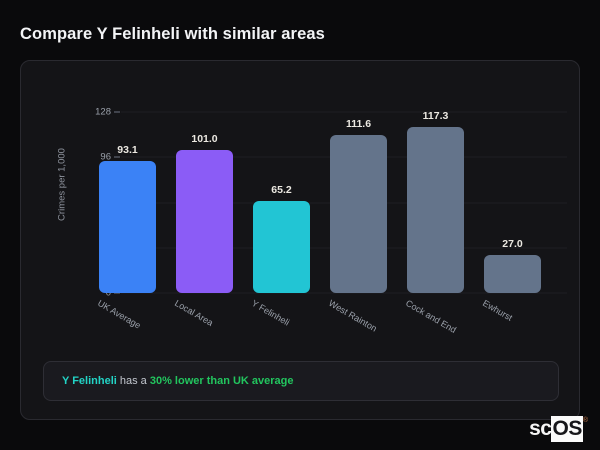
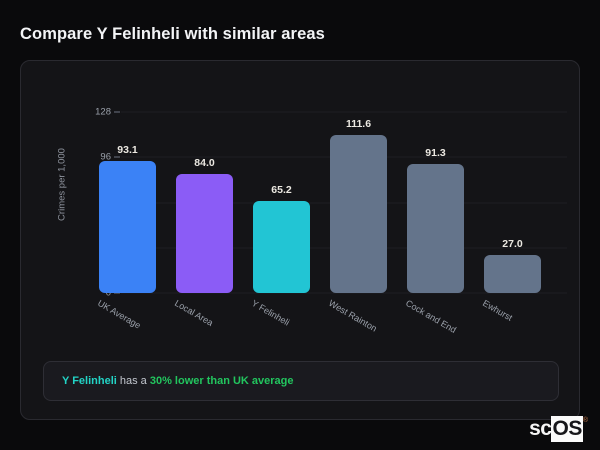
Local Area: 101.0 -> 84.0
Cock and End: 117.3 -> 91.3
